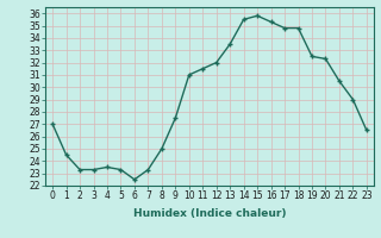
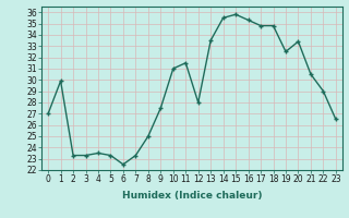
1: 24.5 -> 29.9
12: 32.0 -> 28.0
20: 32.3 -> 33.4
